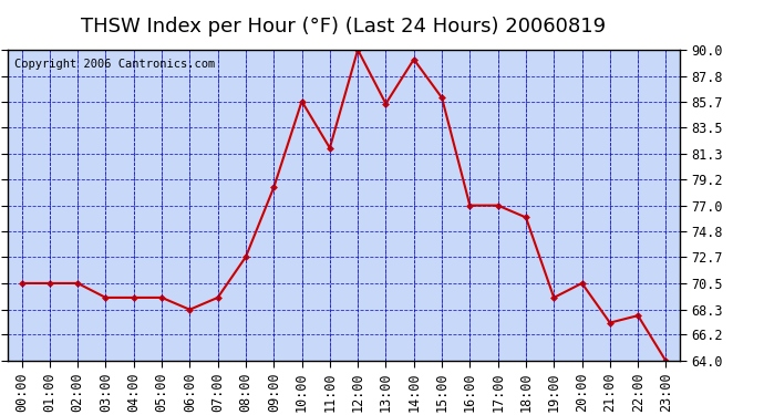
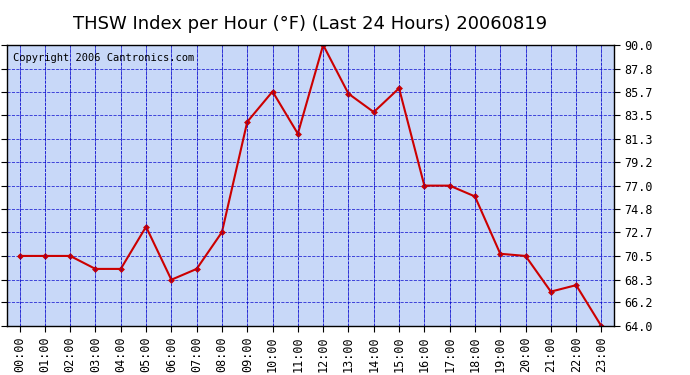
05:00: 69.3 -> 73.2
09:00: 78.5 -> 82.9
14:00: 89.2 -> 83.8
19:00: 69.3 -> 70.7
